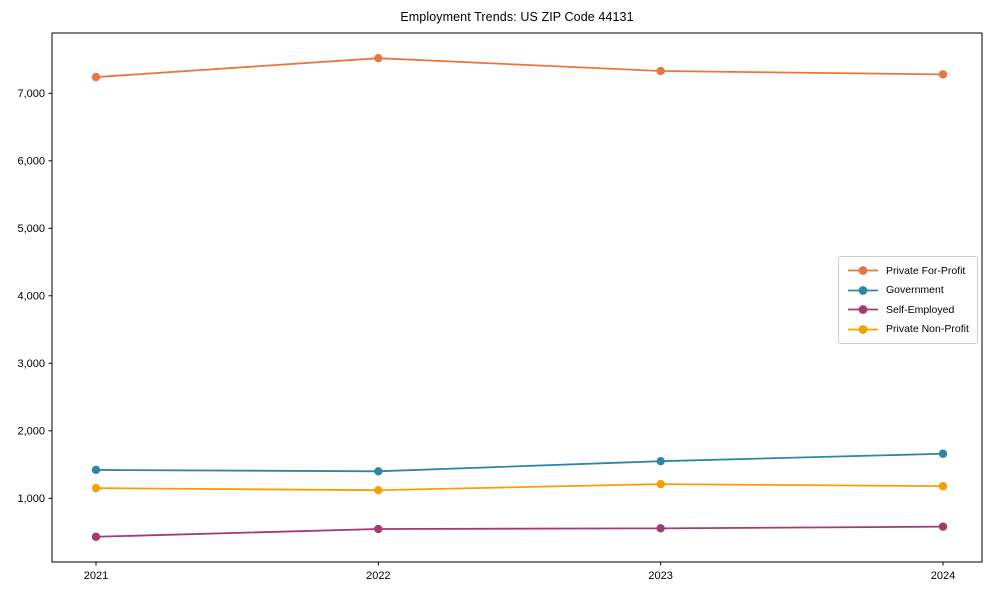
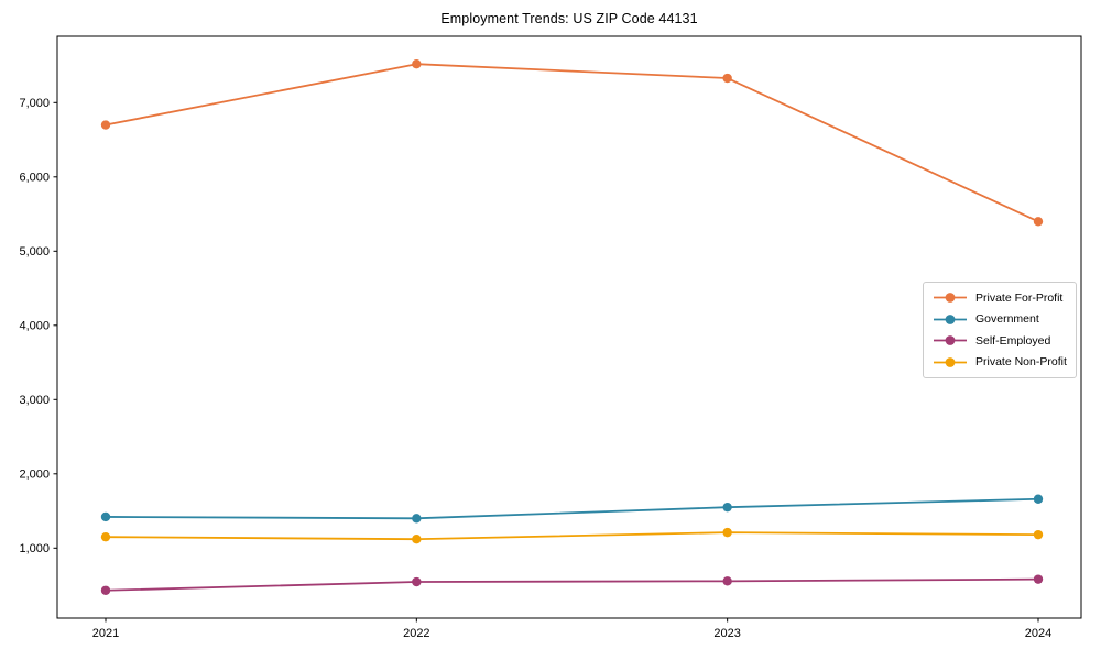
Private For-Profit/2021: 7200 -> 6700
Private For-Profit/2024: 7300 -> 5400
